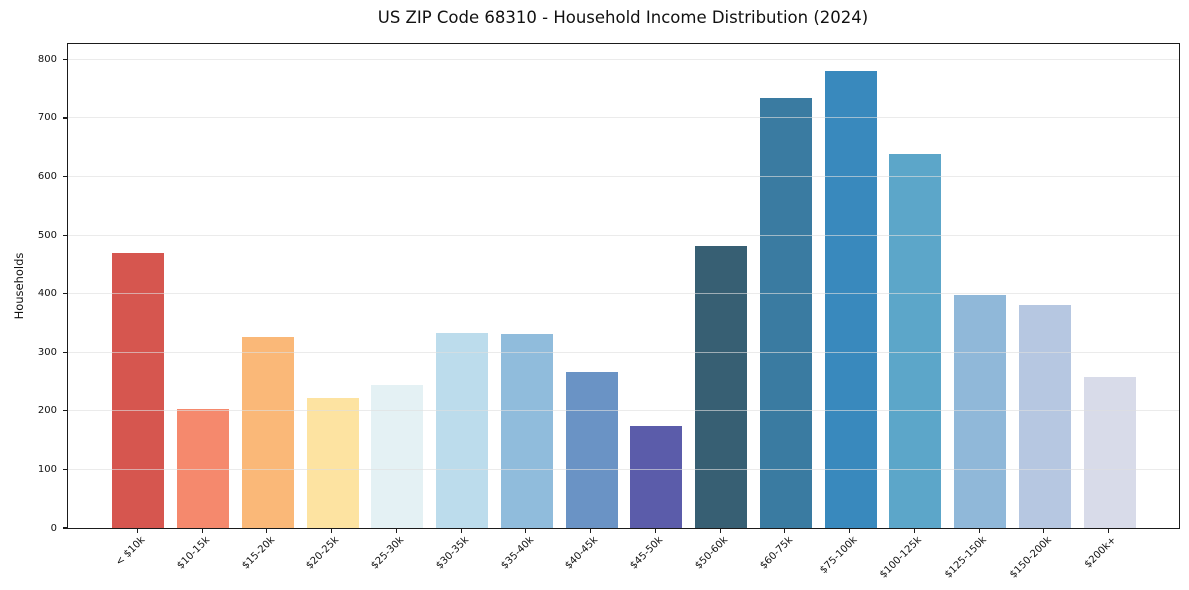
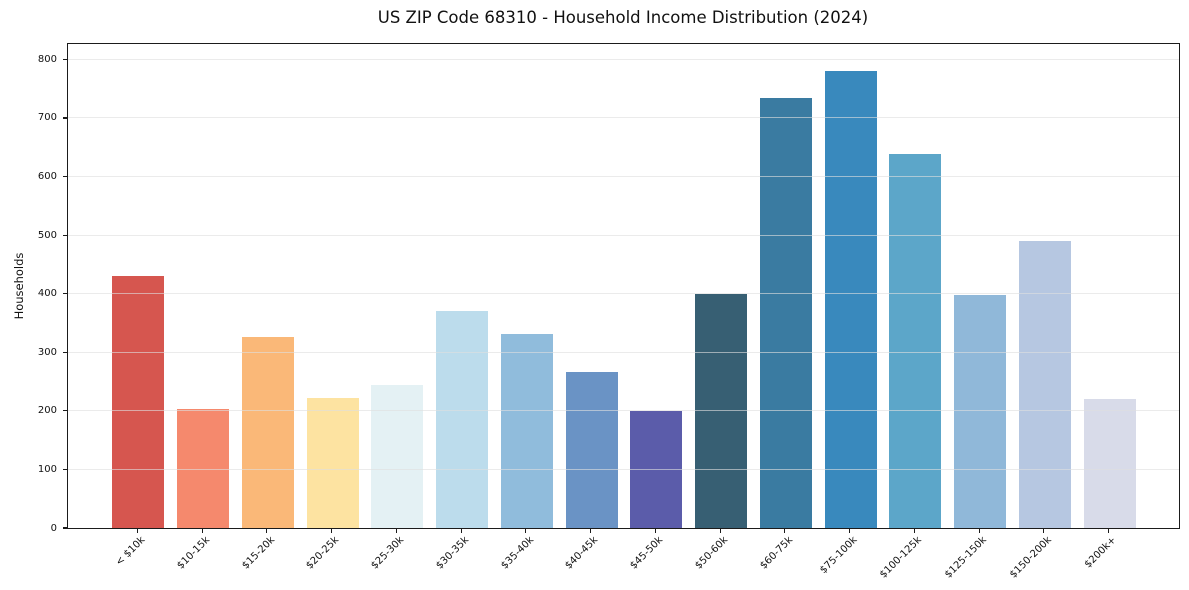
< $10k: 470 -> 430
$30-35k: 330 -> 370
$45-50k: 170 -> 200
$50-60k: 480 -> 400
$150-200k: 380 -> 490
$200k+: 260 -> 220
